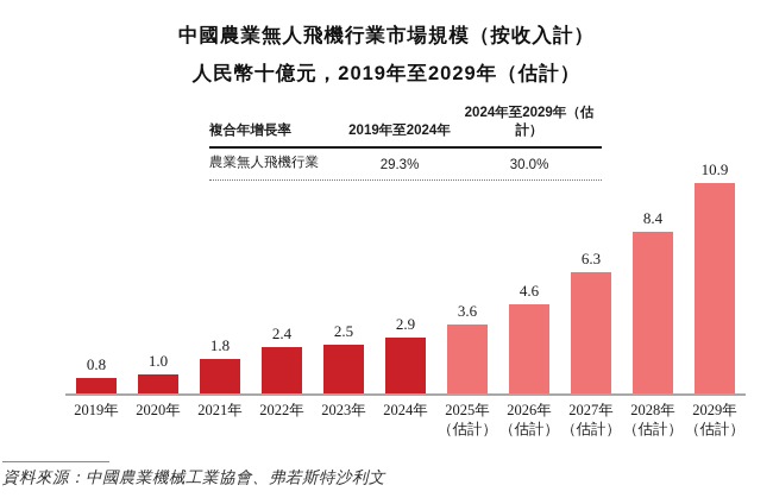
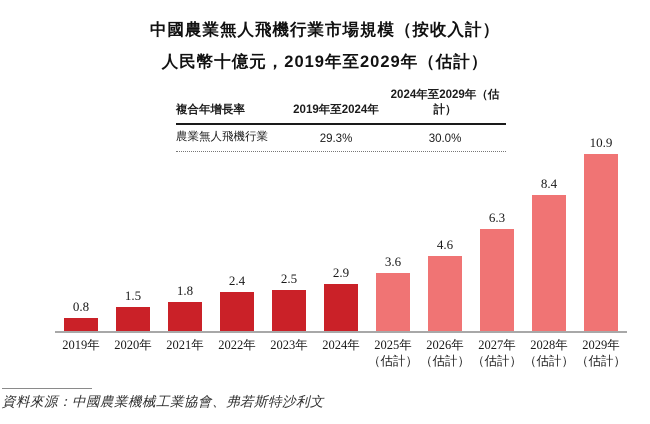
2020年: 1.0 -> 1.5
